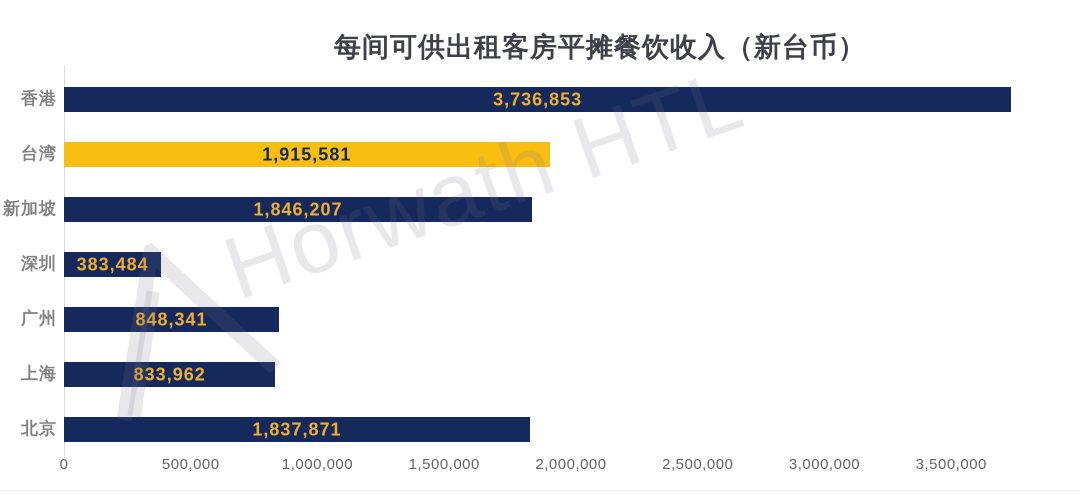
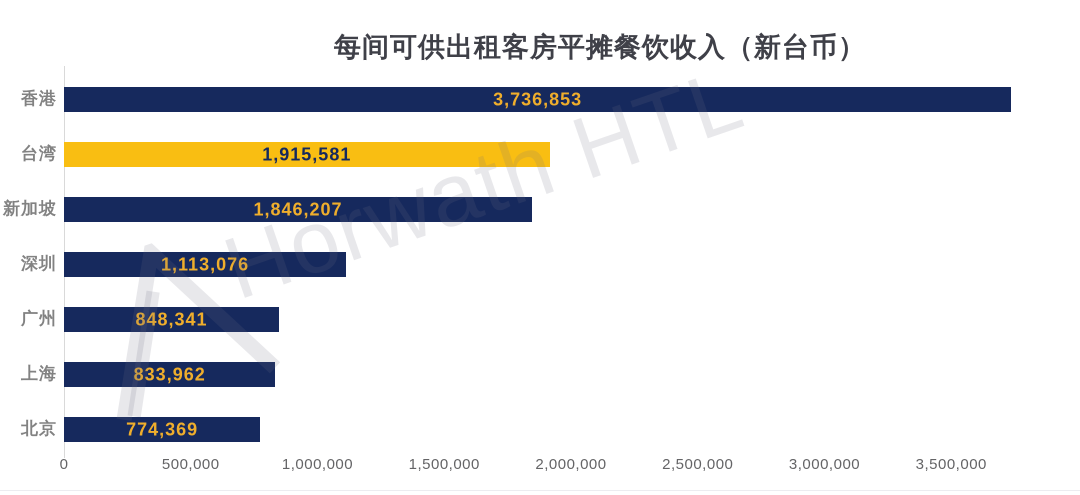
深圳: 383,484 -> 1,113,076
北京: 1,837,871 -> 774,369
